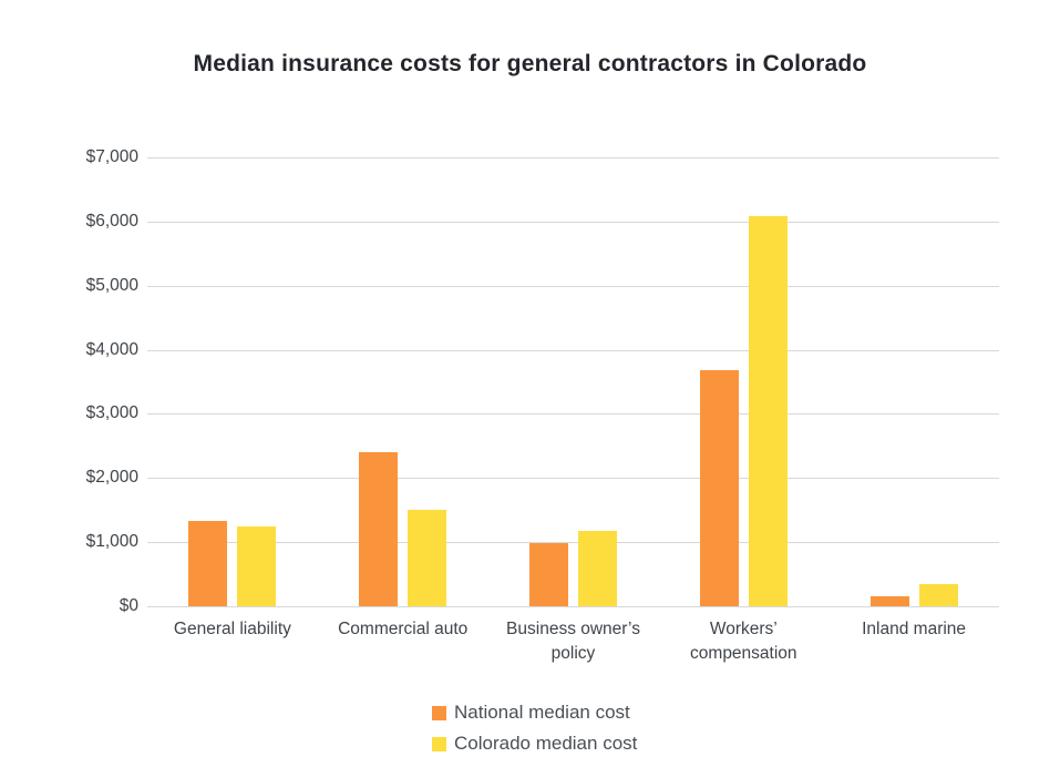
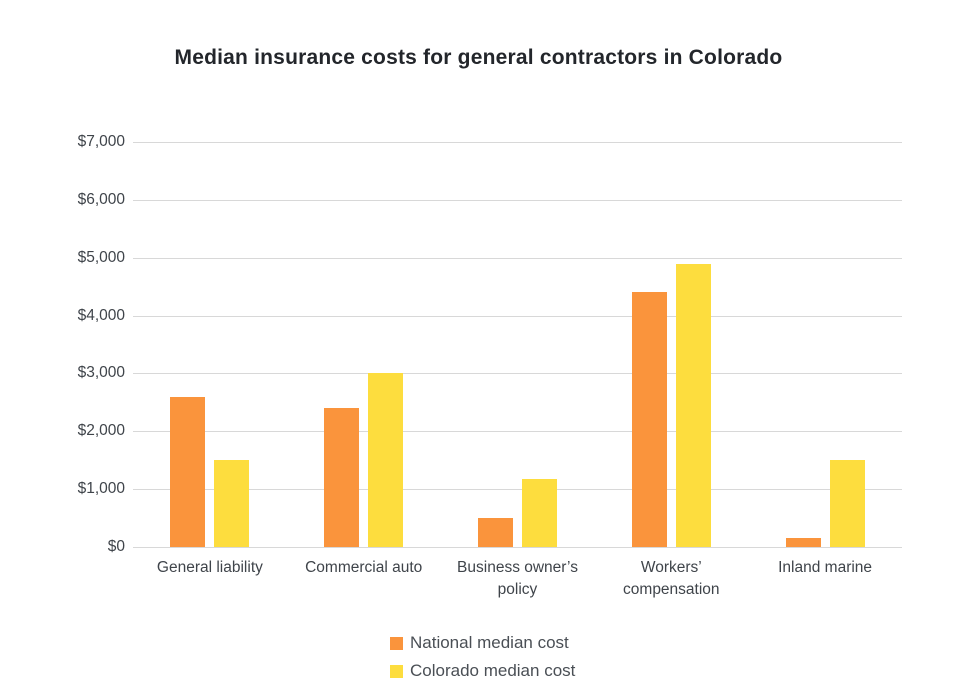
National median cost/General liability: $1300 -> $2600
Colorado median cost/General liability: $1200 -> $1500
Colorado median cost/Commercial auto: $1500 -> $3000
National median cost/Business owner’s policy: $1000 -> $500
National median cost/Workers’ compensation: $3700 -> $4400
Colorado median cost/Workers’ compensation: $6100 -> $4900
Colorado median cost/Inland marine: $300 -> $1500
